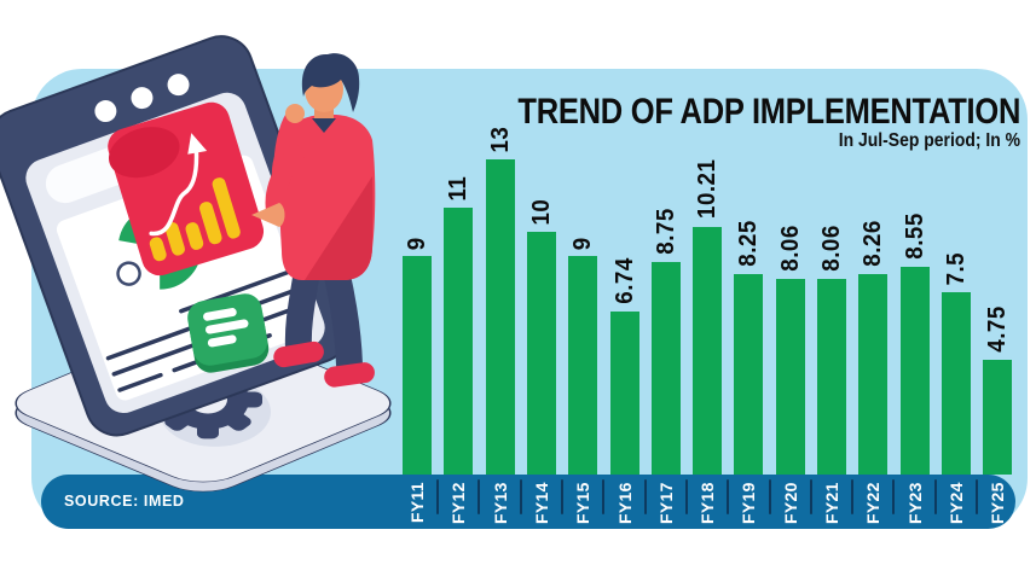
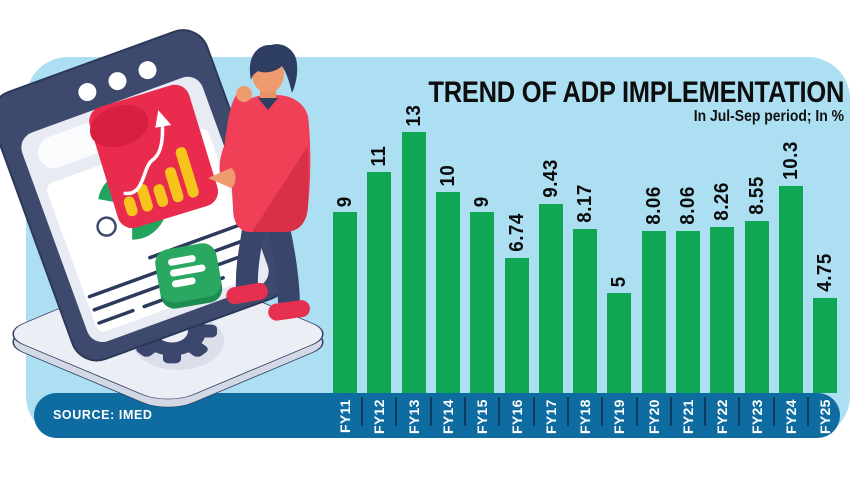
FY17: 8.75 -> 9.43
FY18: 10.21 -> 8.17
FY19: 8.25 -> 5
FY24: 7.5 -> 10.3
